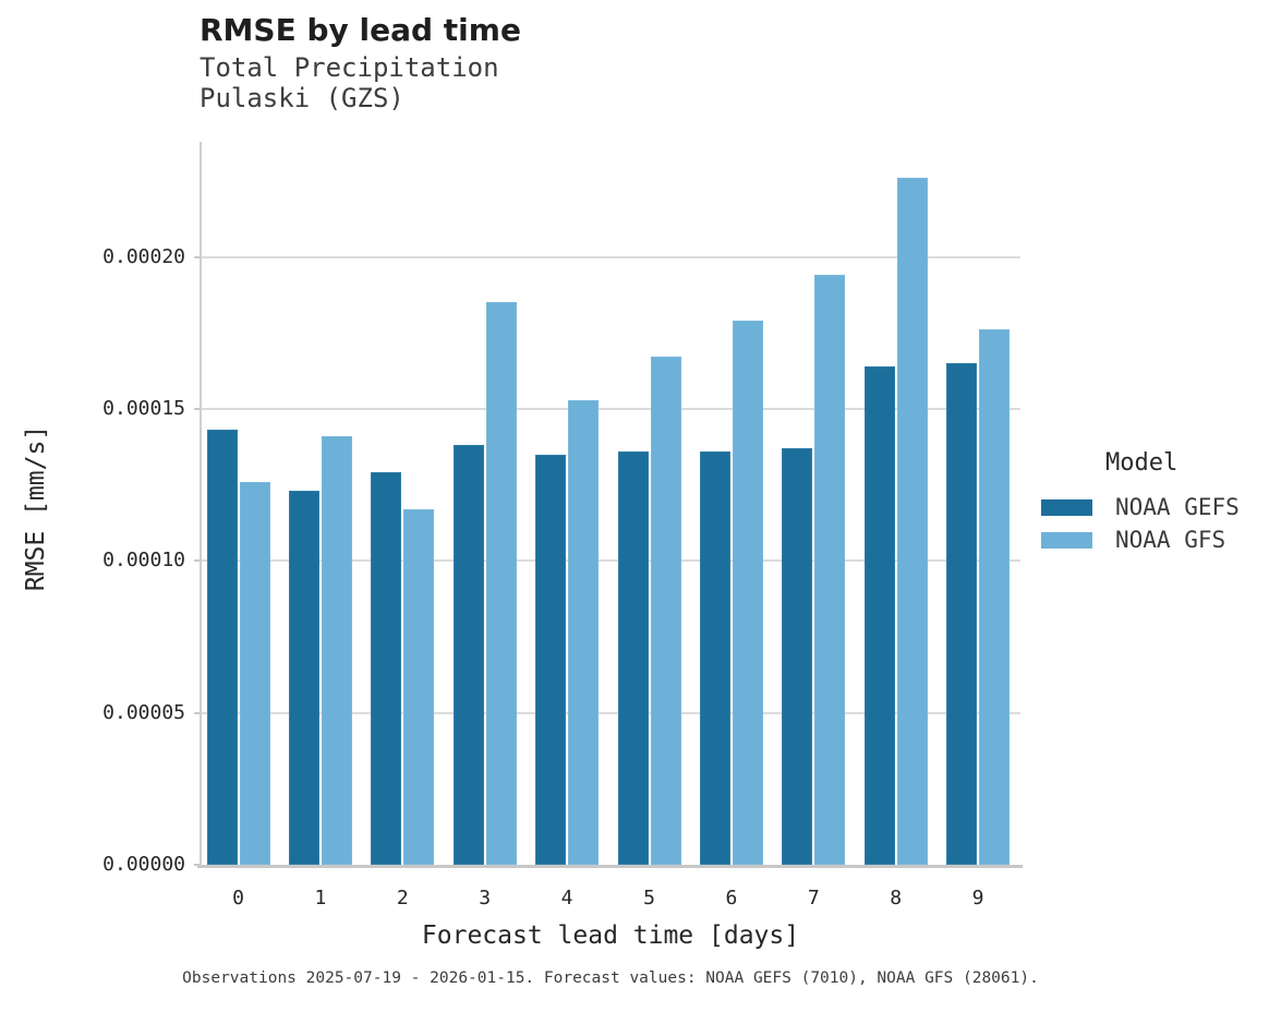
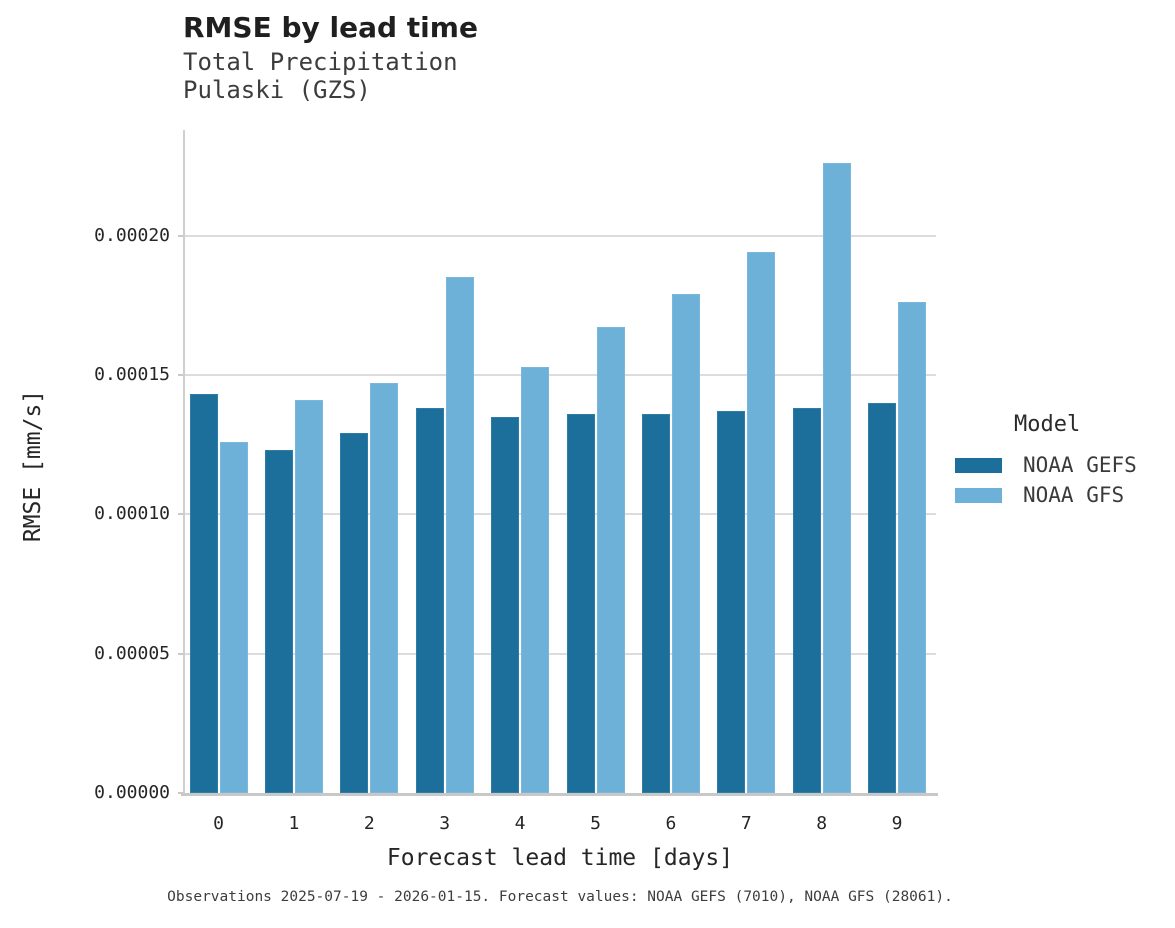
NOAA GFS/2: 0.000117 -> 0.000147
NOAA GEFS/8: 0.000164 -> 0.000138
NOAA GEFS/9: 0.000165 -> 0.000140
